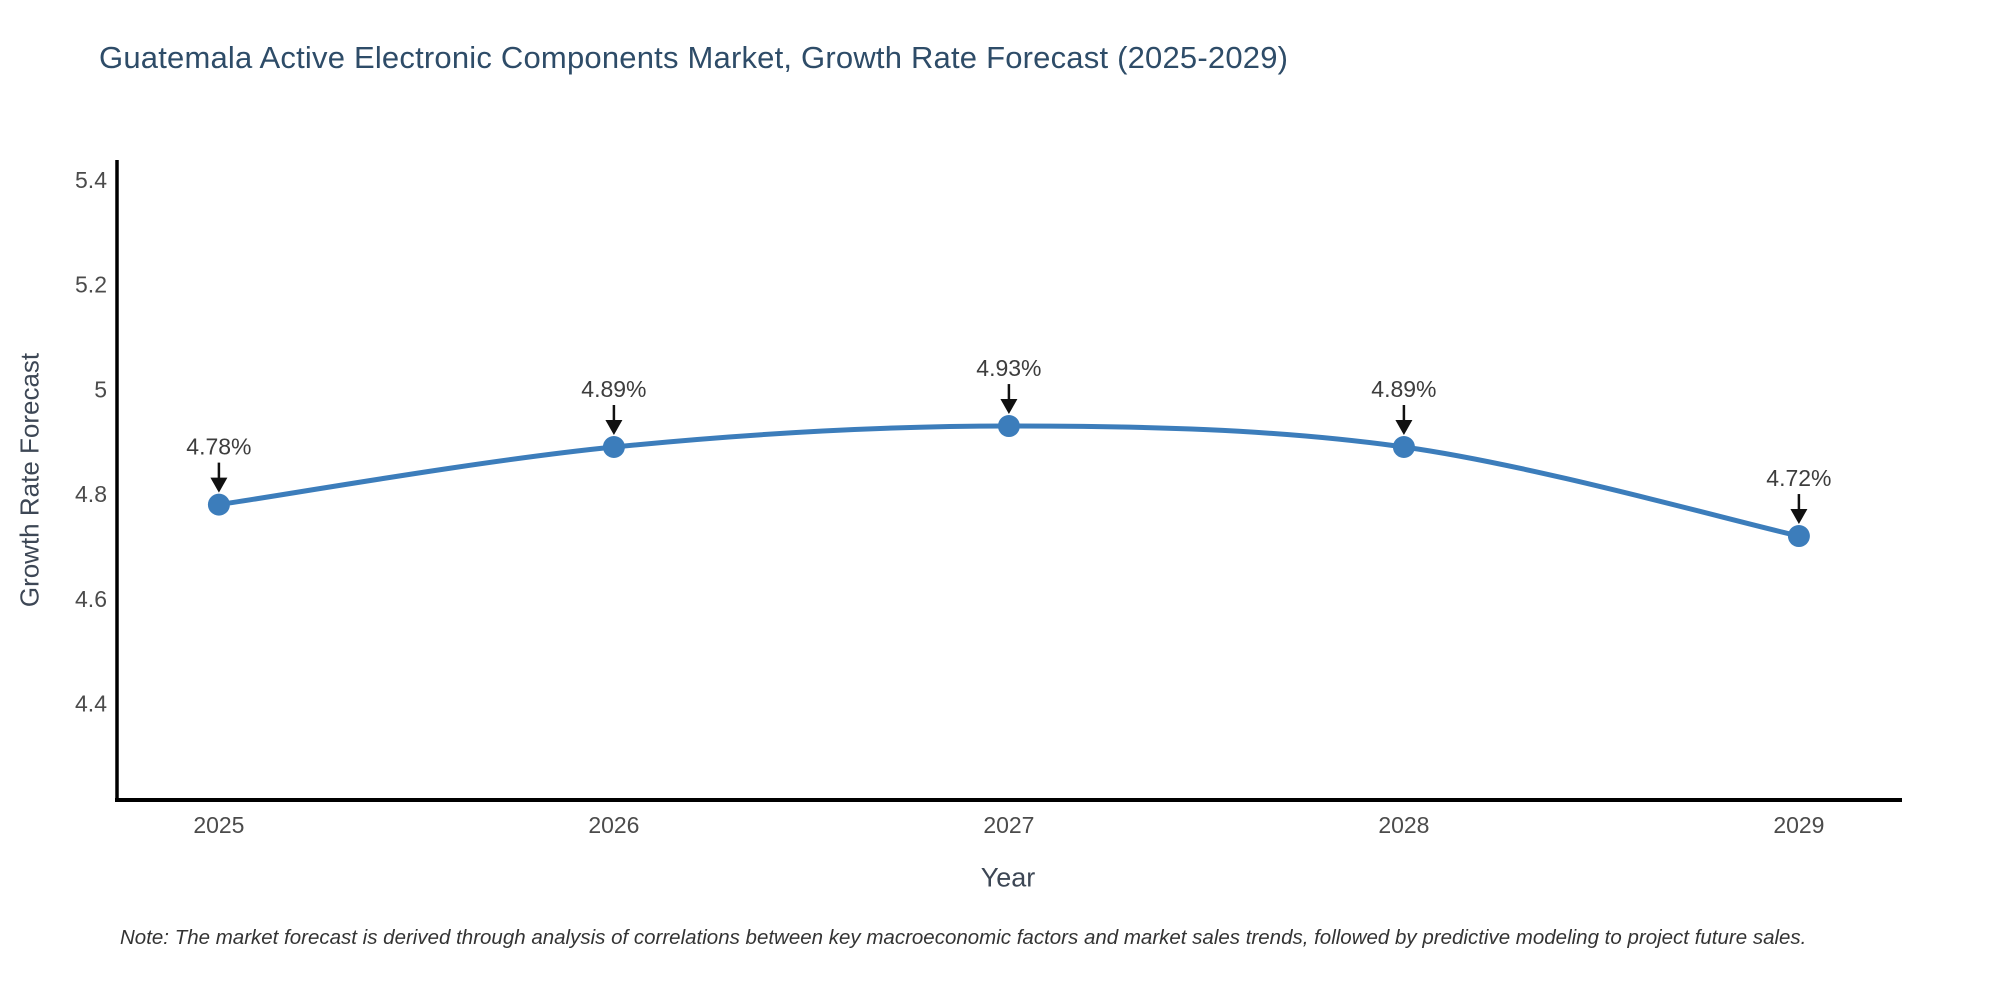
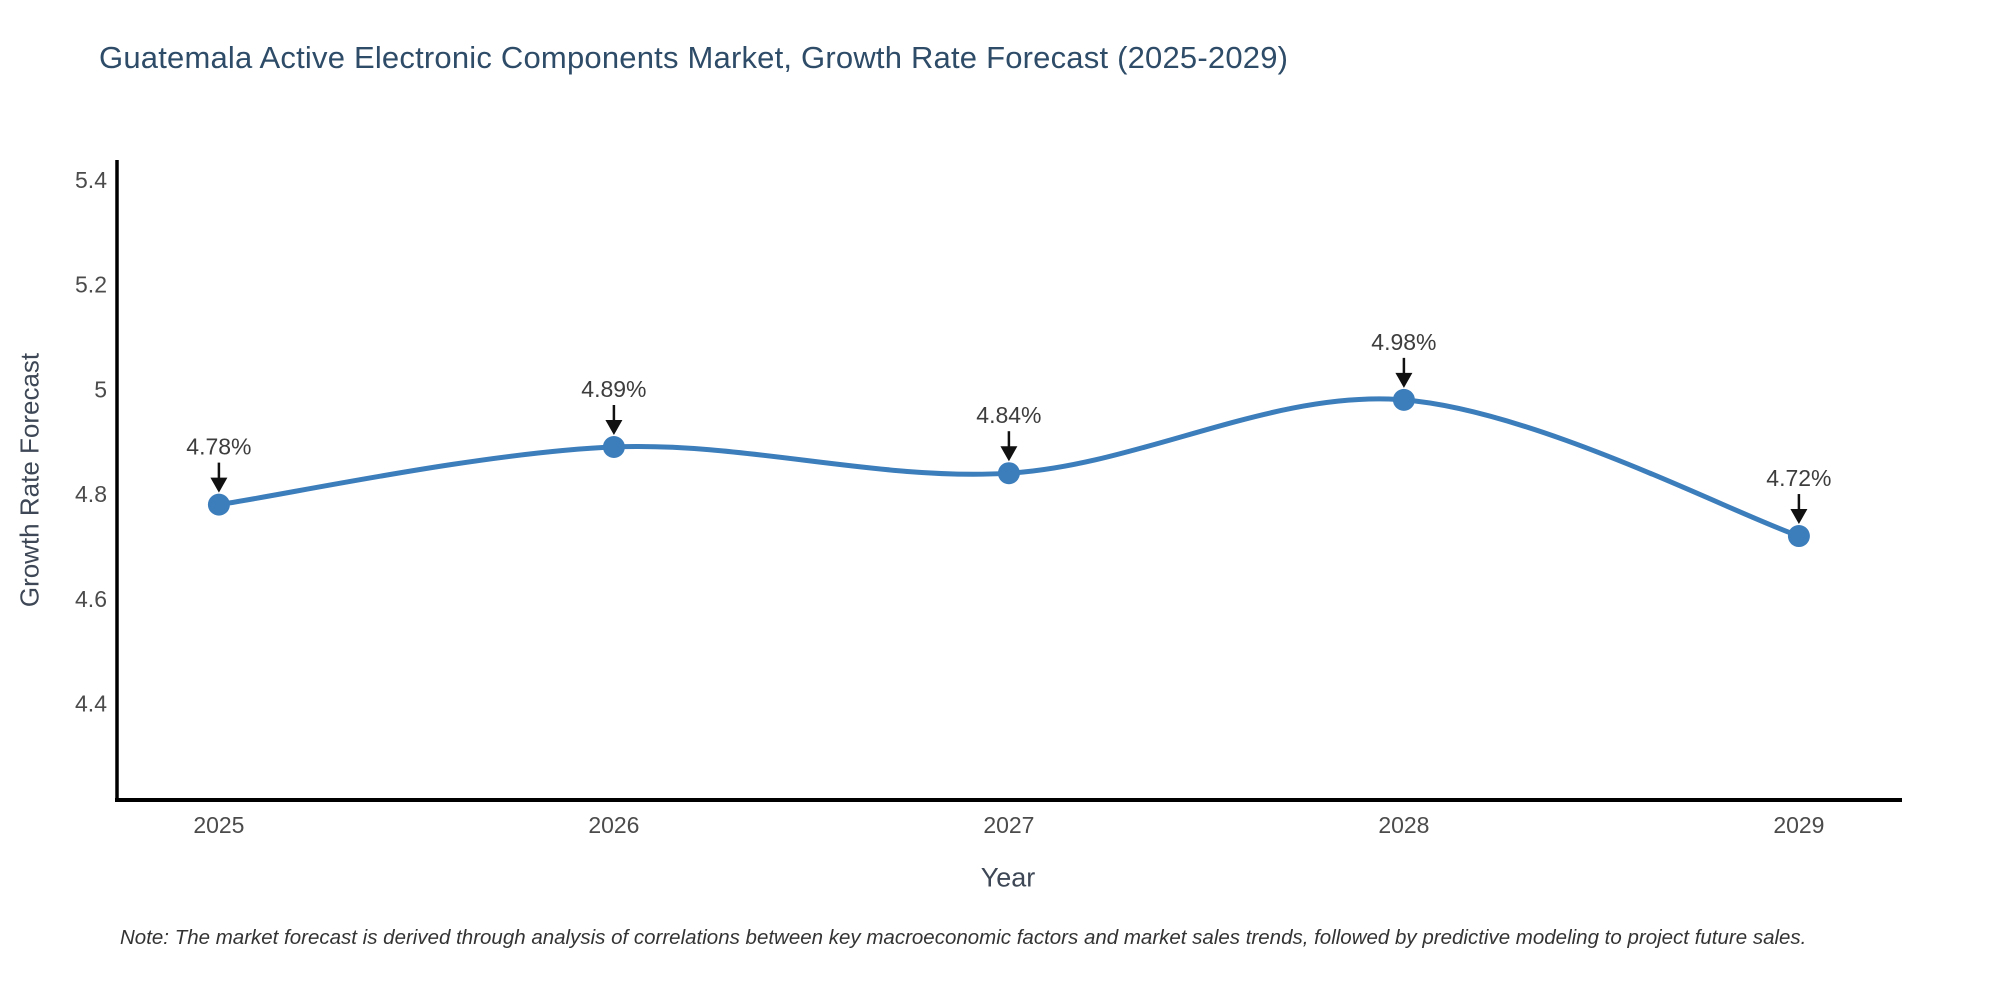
2027: 4.93% -> 4.84%
2028: 4.89% -> 4.98%
